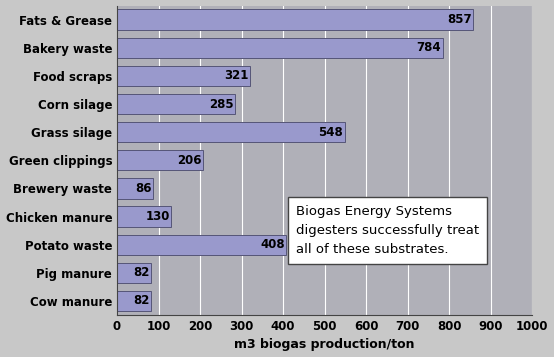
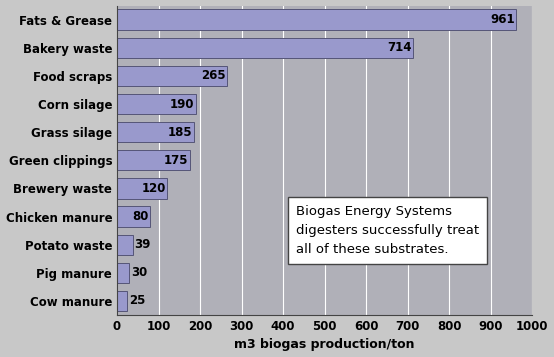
Fats & Grease: 857 -> 961
Bakery waste: 784 -> 714
Food scraps: 321 -> 265
Corn silage: 285 -> 190
Grass silage: 548 -> 185
Green clippings: 206 -> 175
Brewery waste: 86 -> 120
Chicken manure: 130 -> 80
Potato waste: 408 -> 39
Pig manure: 82 -> 30
Cow manure: 82 -> 25
